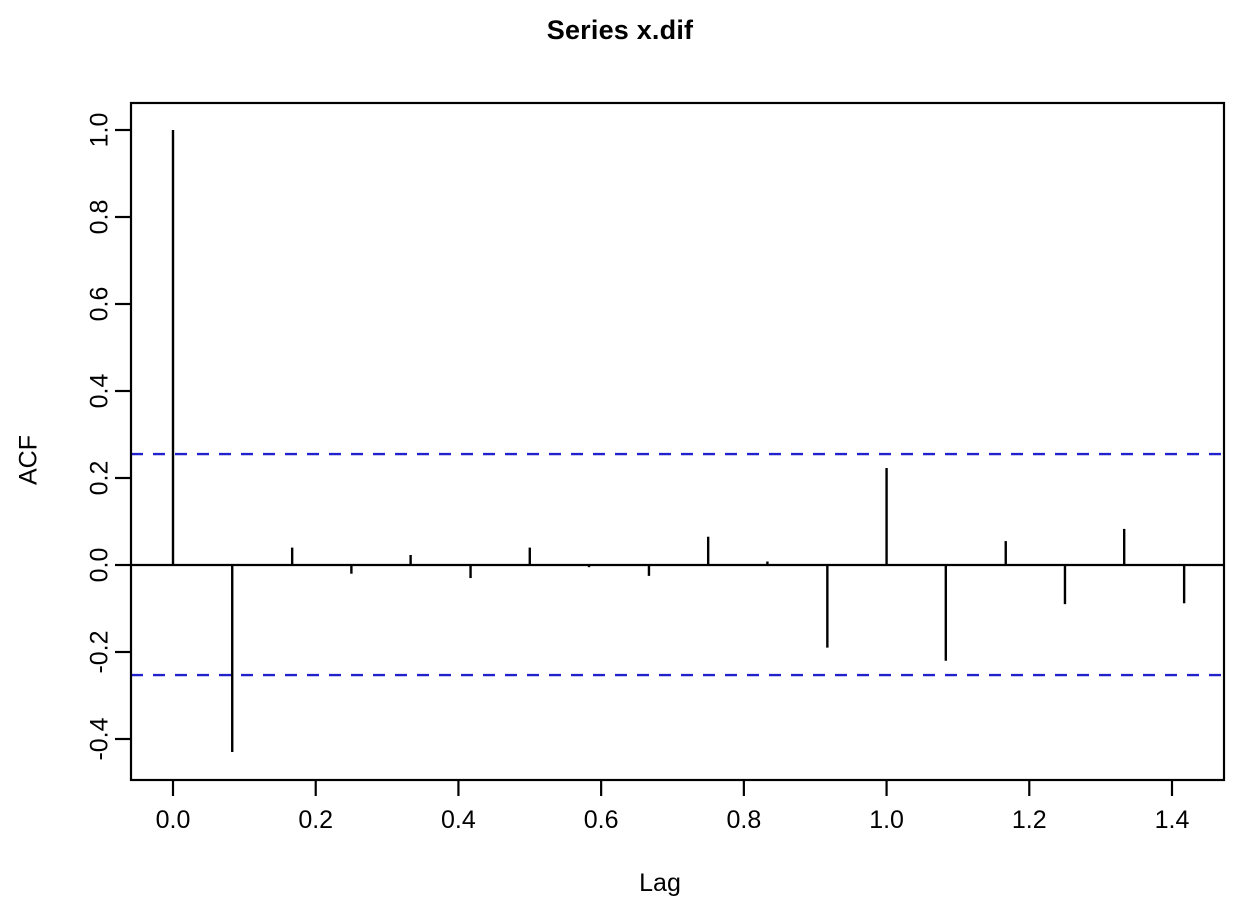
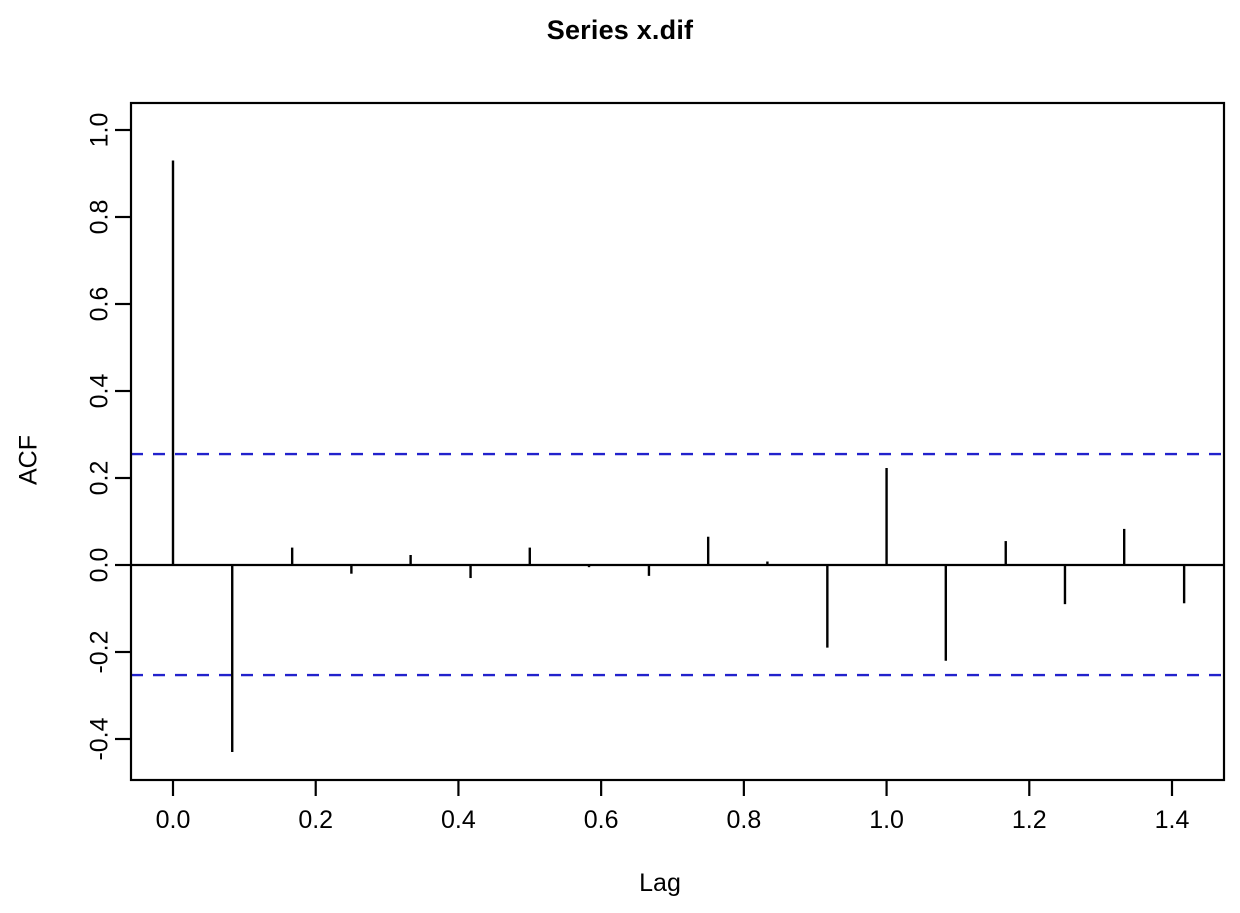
0.0: 1.00 -> 0.93
